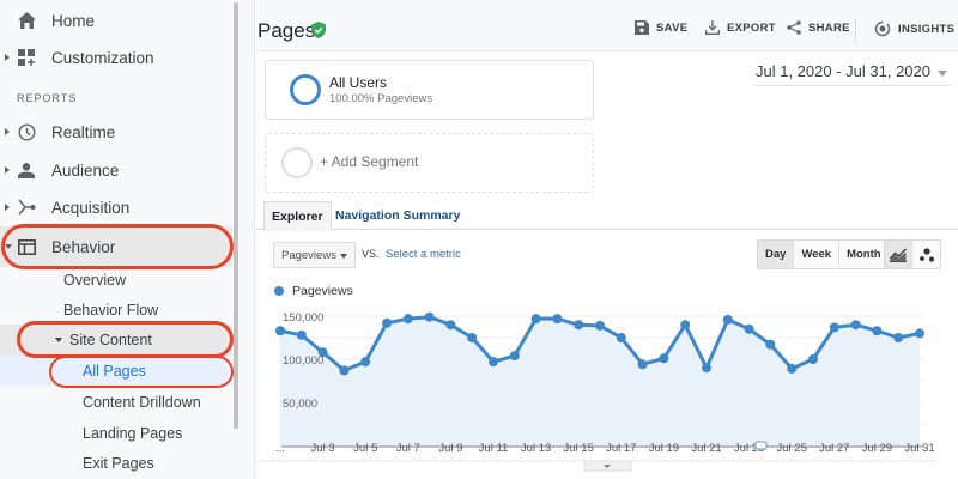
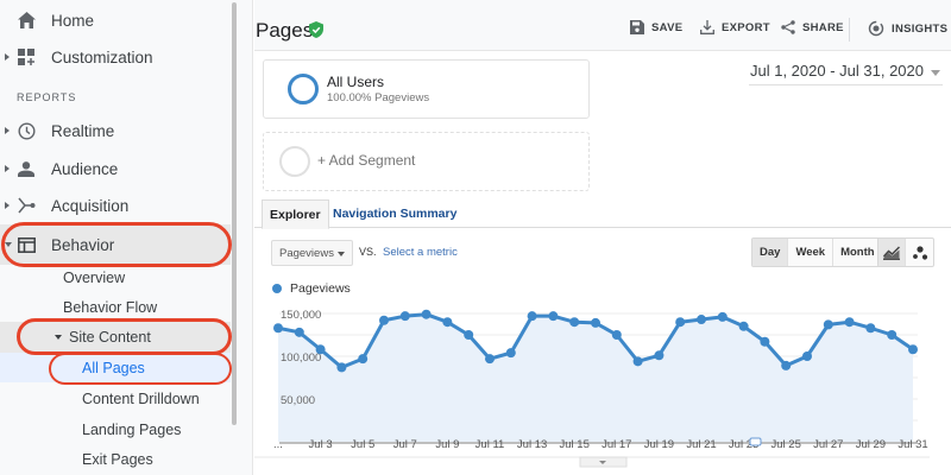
Jul 21: 90000 -> 140000
Jul 31: 130000 -> 110000
